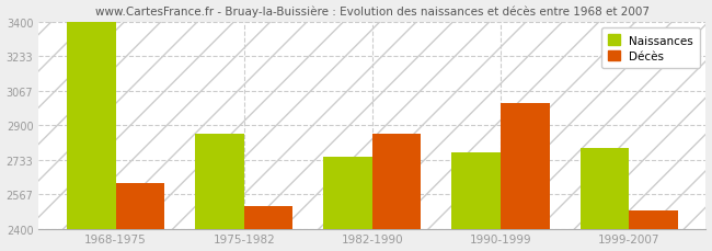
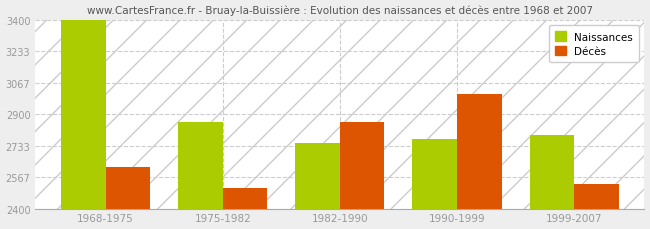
Décès/1999-2007: 2490 -> 2530
